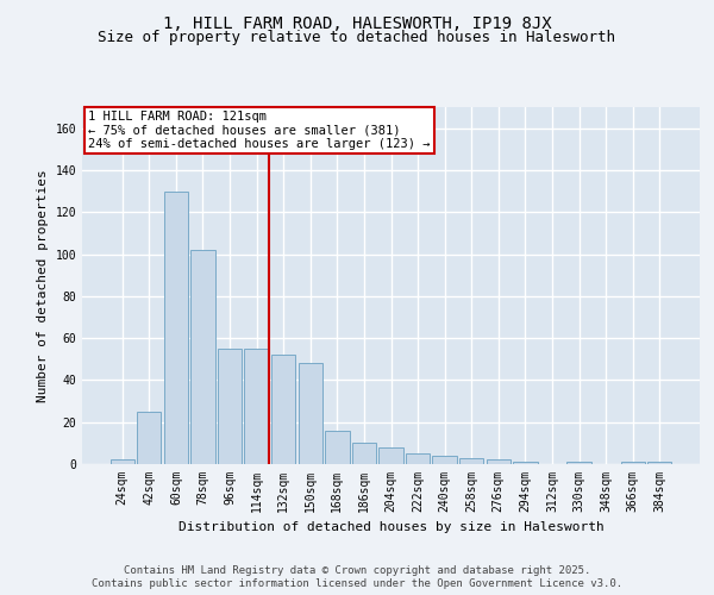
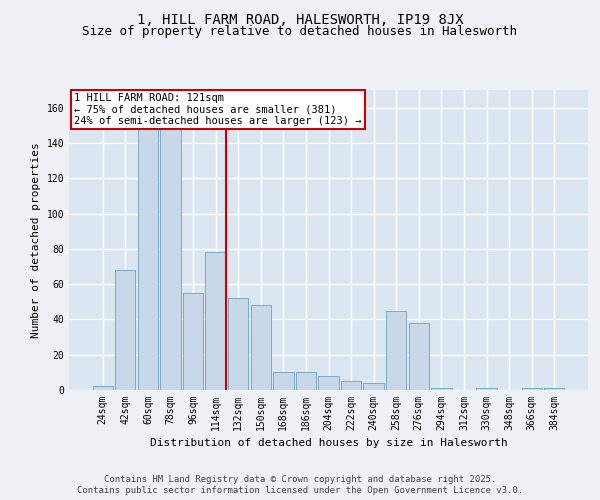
42sqm: 25 -> 68
60sqm: 130 -> 149
78sqm: 102 -> 149
114sqm: 55 -> 78
168sqm: 16 -> 10
258sqm: 3 -> 45
276sqm: 2 -> 38
